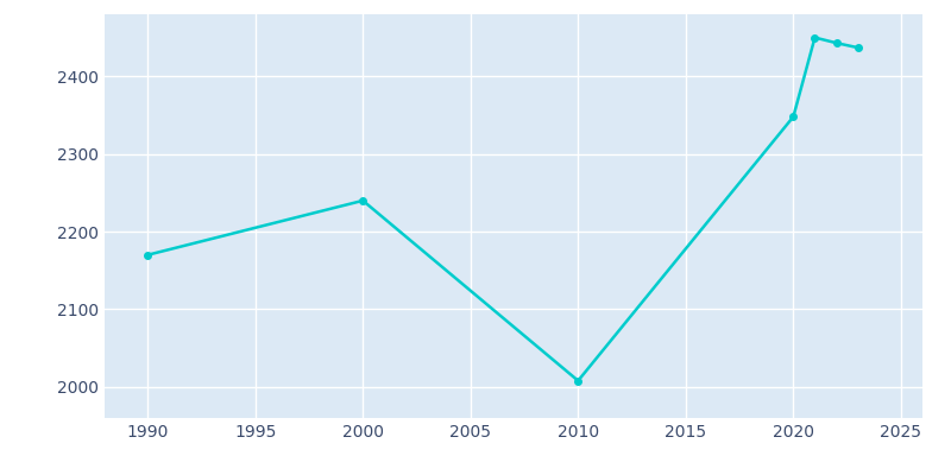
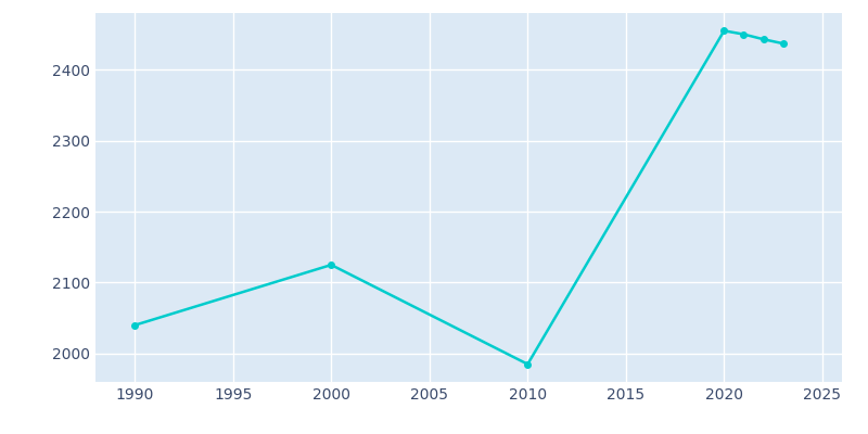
1990: 2170 -> 2040
2000: 2240 -> 2125
2010: 2008 -> 1985
2020: 2348 -> 2455
